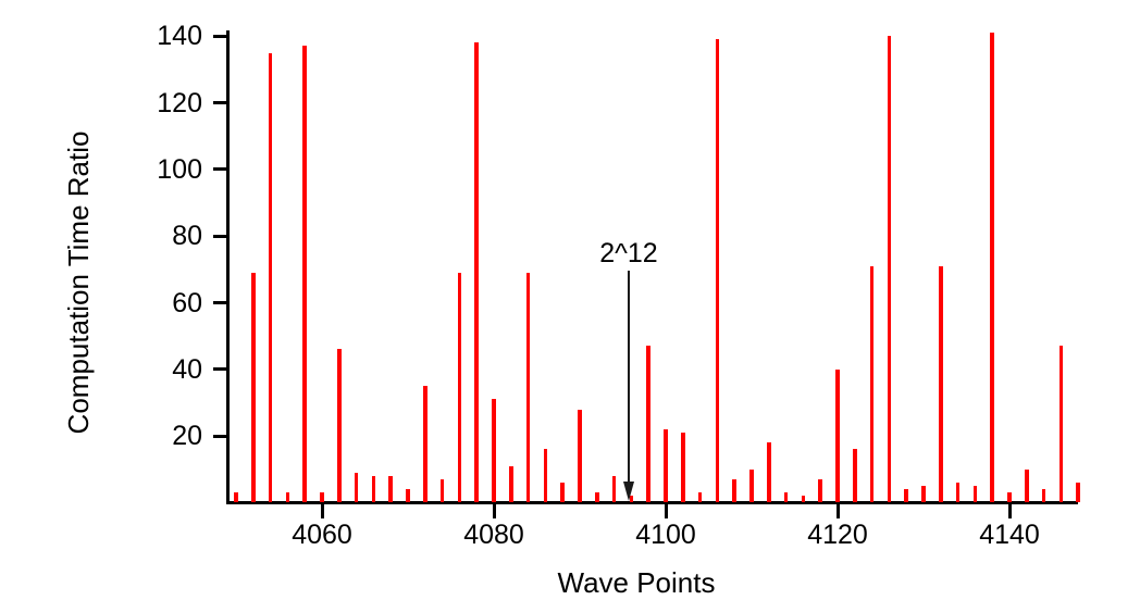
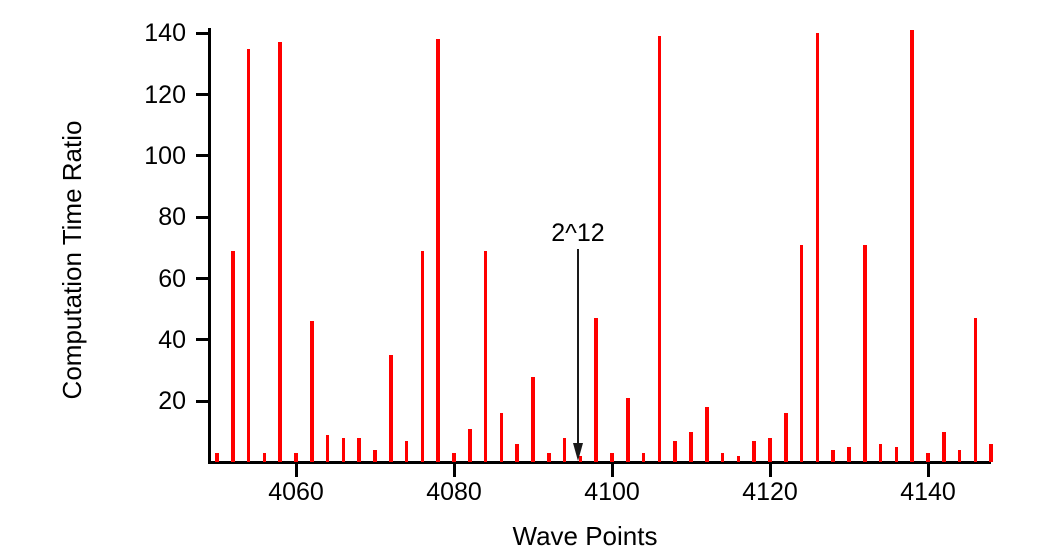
4080: 31 -> 3
4100: 22 -> 3
4120: 40 -> 8
